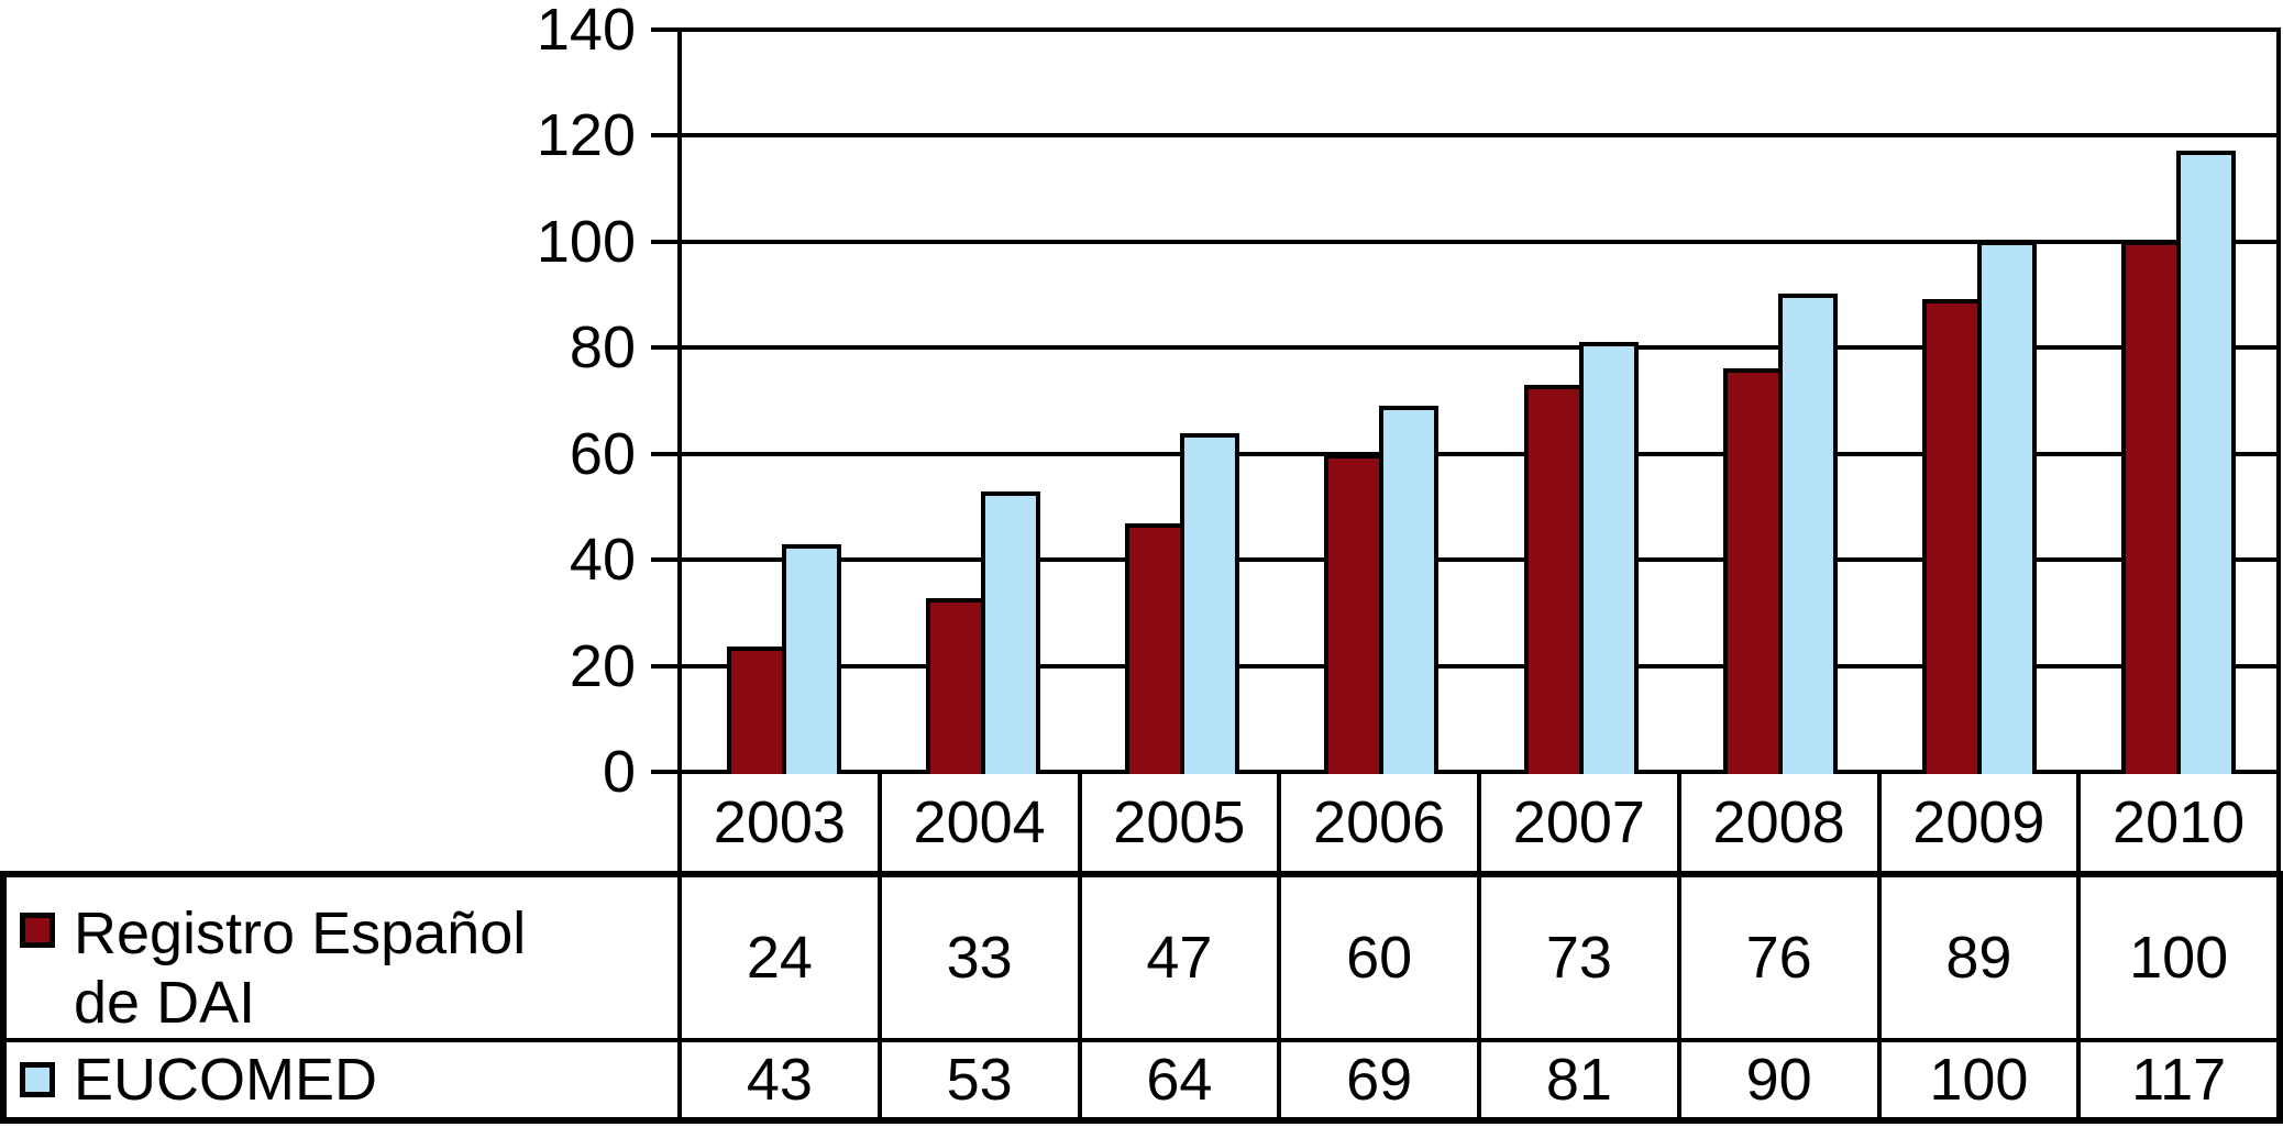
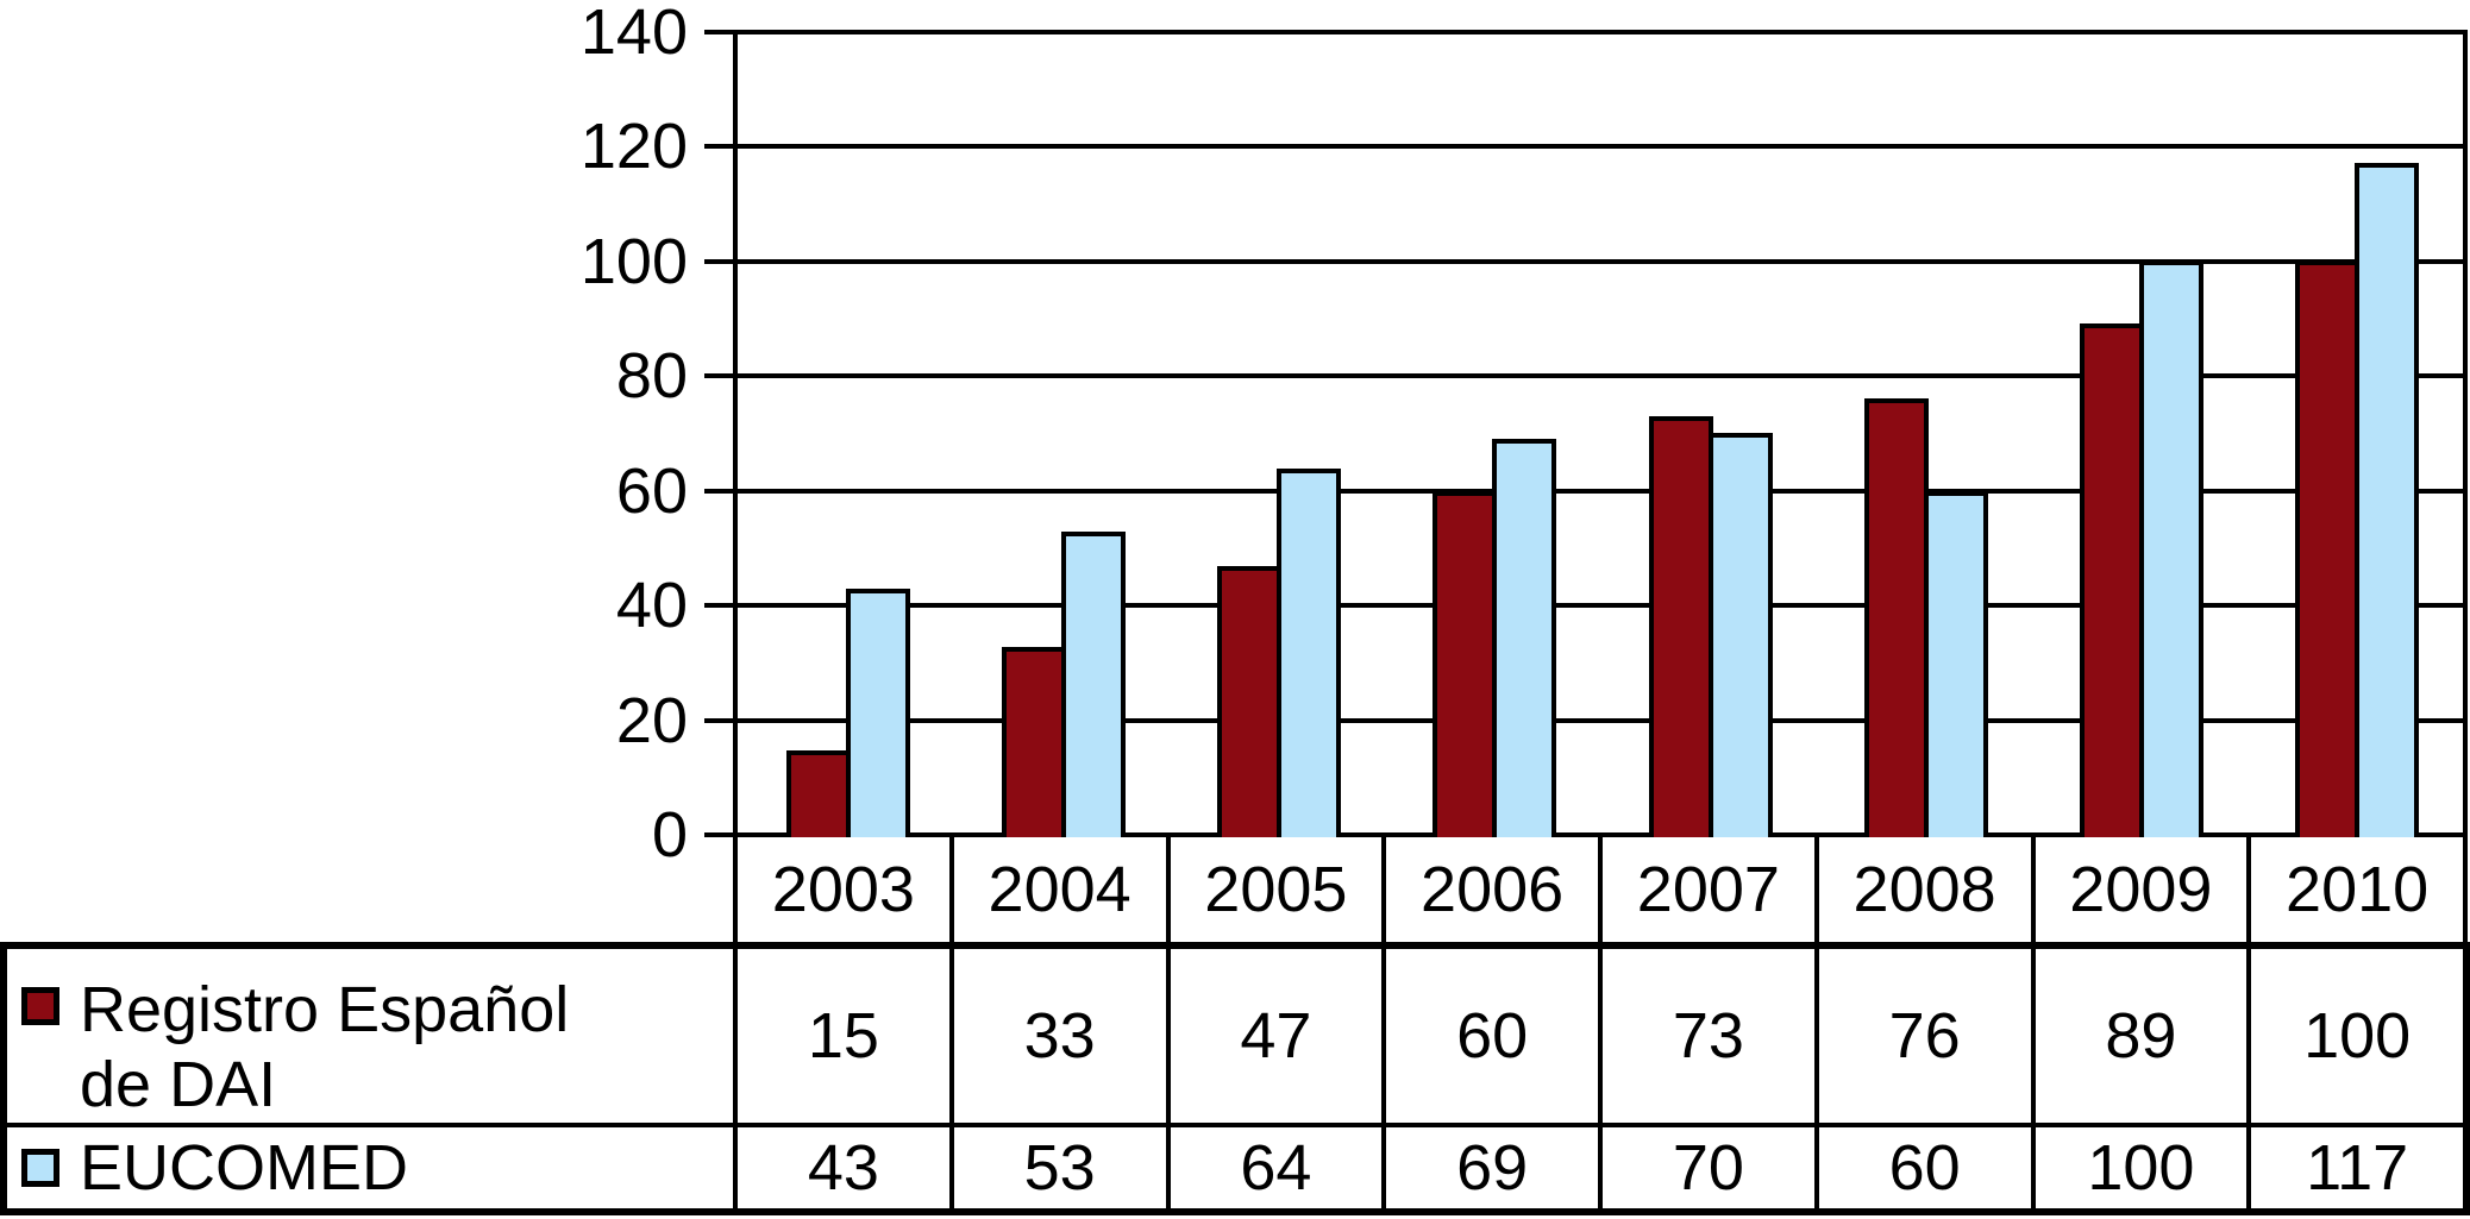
Registro Español de DAI/2003: 24 -> 15
EUCOMED/2007: 81 -> 70
EUCOMED/2008: 90 -> 60
